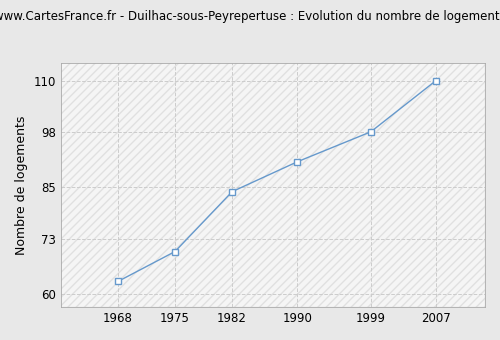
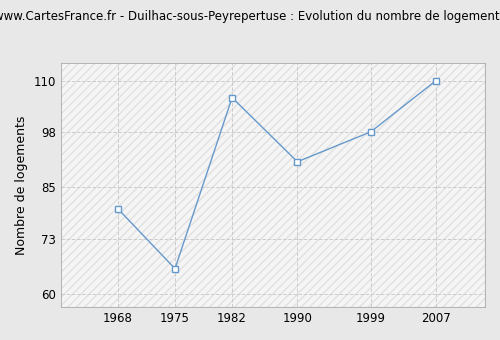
1968: 63 -> 80
1975: 70 -> 66
1982: 84 -> 106
